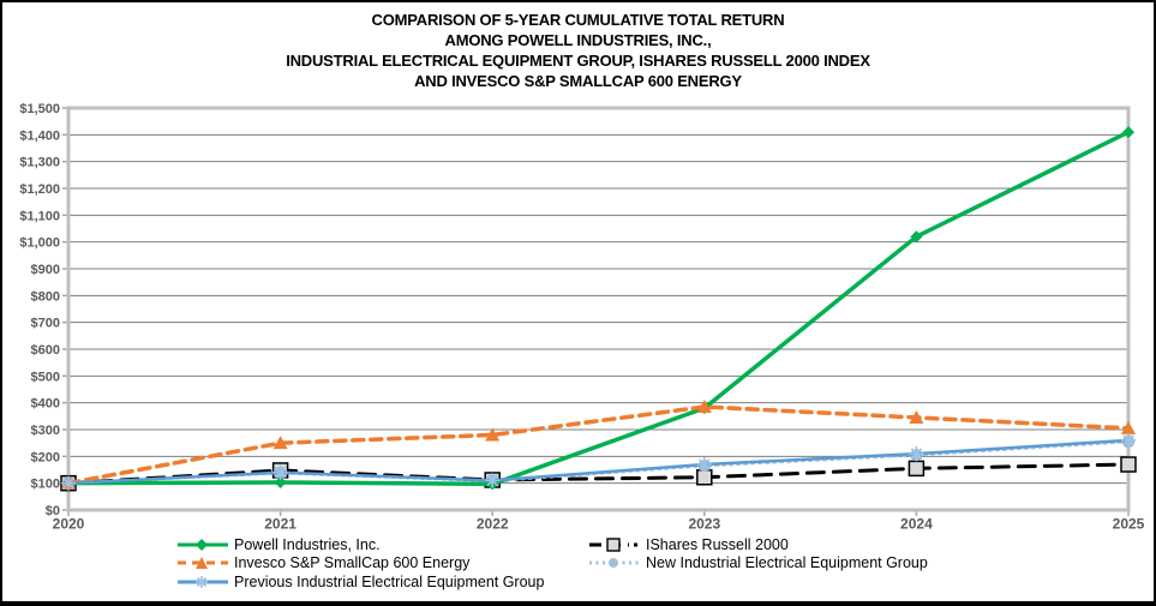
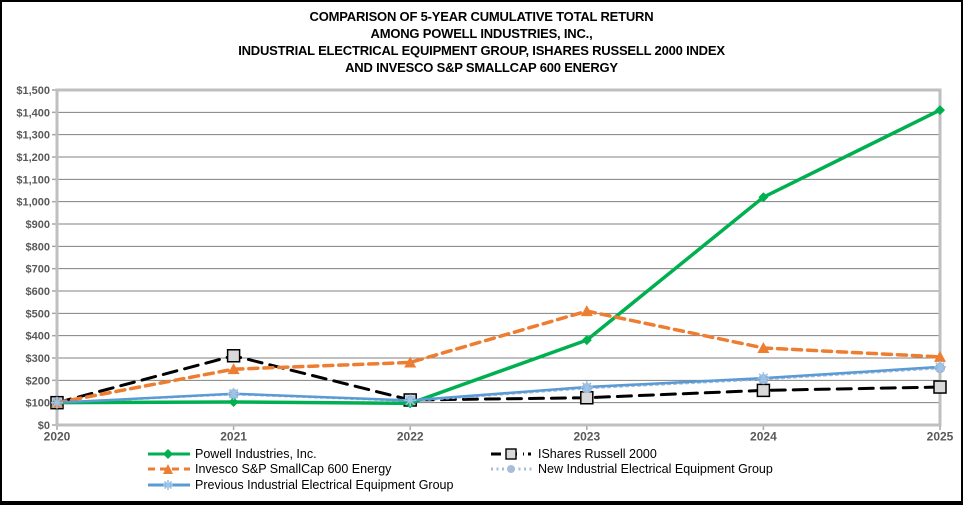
IShares Russell 2000/2021: $150 -> $310
Invesco S&P SmallCap 600 Energy/2023: $380 -> $510
